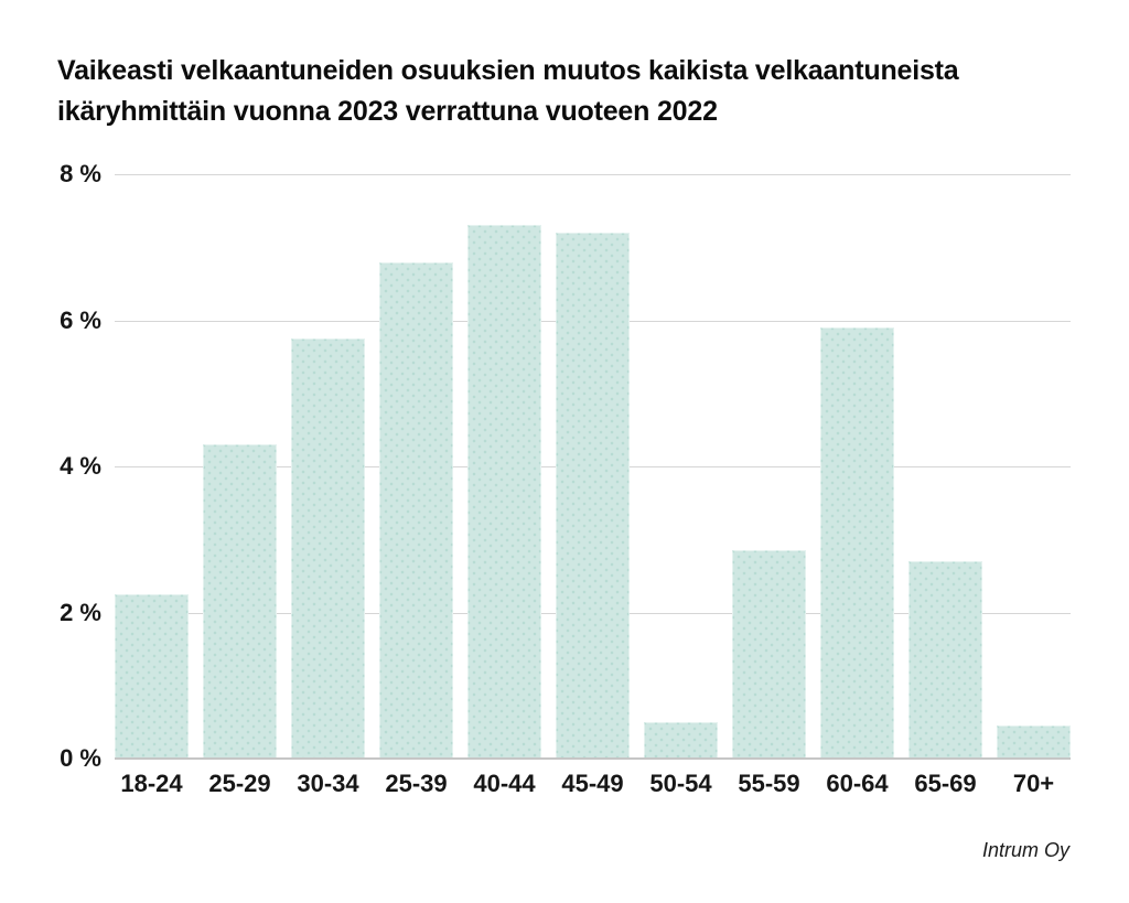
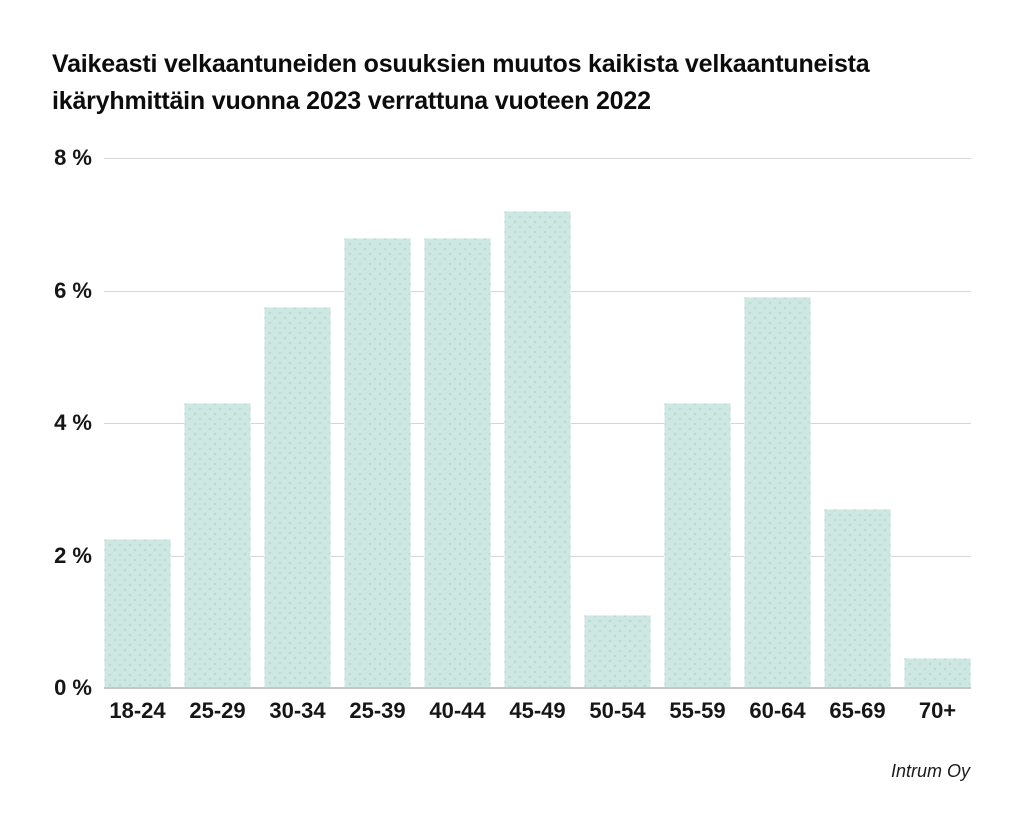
40-44: 7.3% -> 6.8%
50-54: 0.5% -> 1.1%
55-59: 2.9% -> 4.3%
